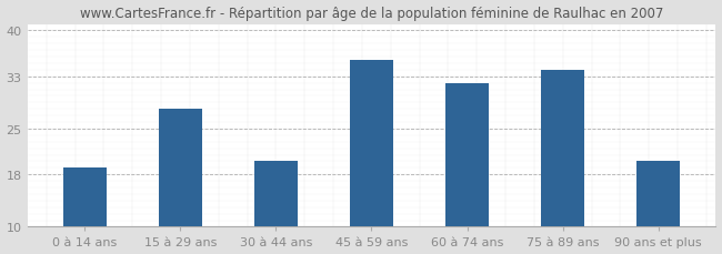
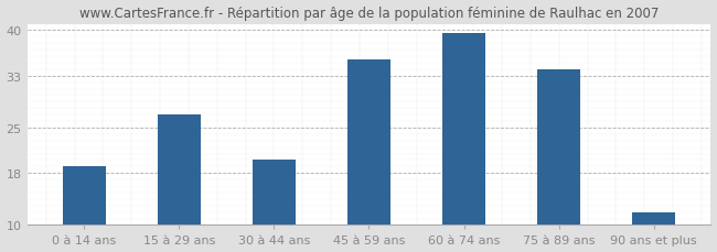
15 à 29 ans: 28.0 -> 27.0
60 à 74 ans: 32.0 -> 39.5
90 ans et plus: 20.0 -> 12.0
